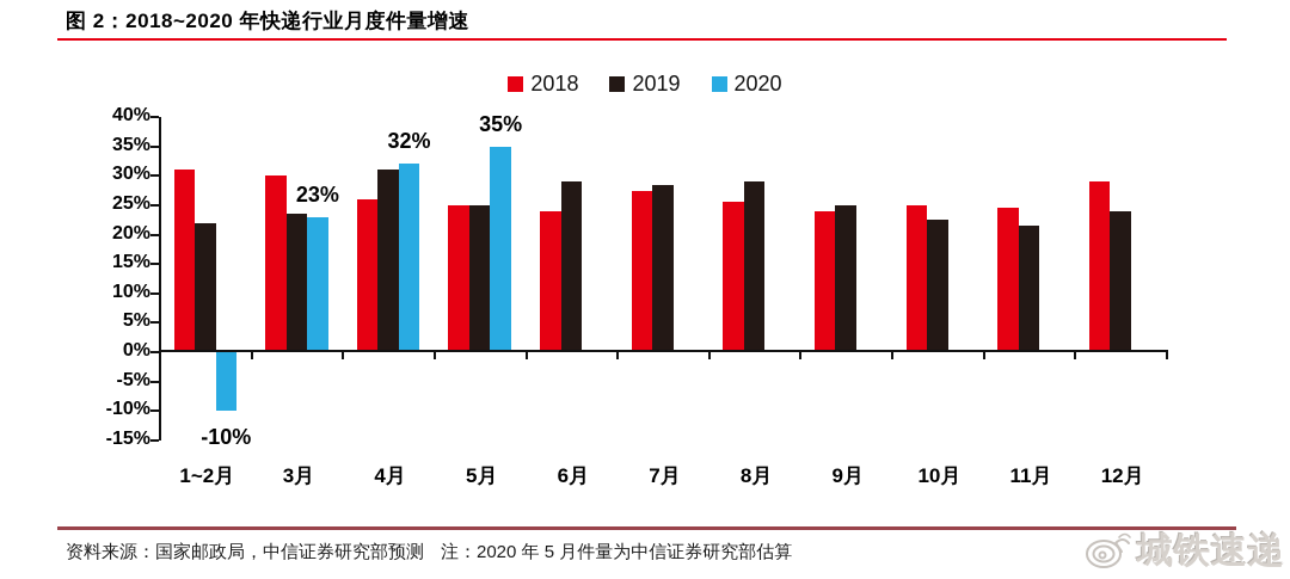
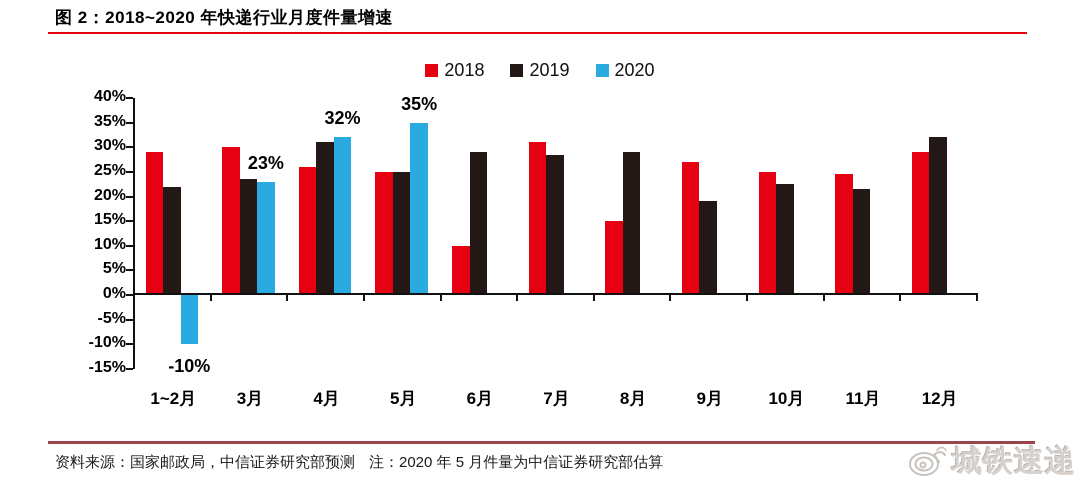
2018/1~2月: 31% -> 29%
2018/6月: 24% -> 10%
2018/7月: 28% -> 31%
2018/8月: 26% -> 15%
2018/9月: 24% -> 27%
2019/9月: 25% -> 19%
2019/12月: 24% -> 32%
